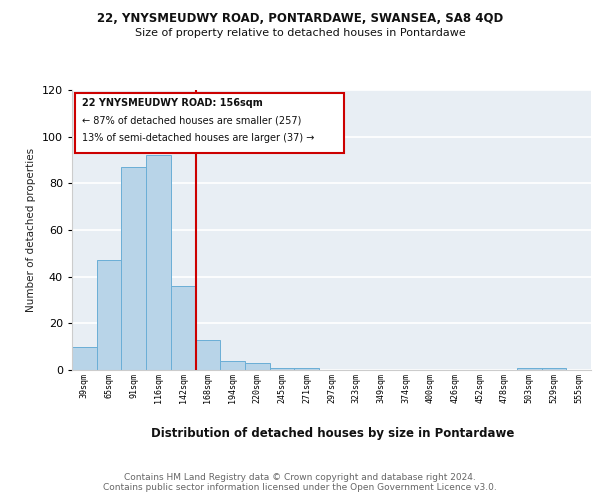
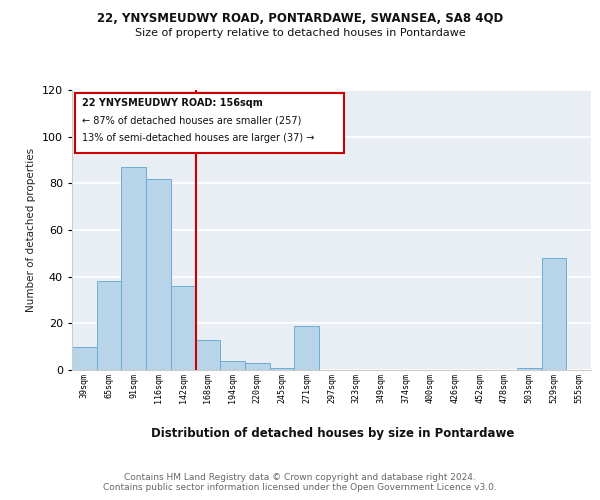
65sqm: 47 -> 38
116sqm: 92 -> 82
271sqm: 1 -> 19
529sqm: 1 -> 48
